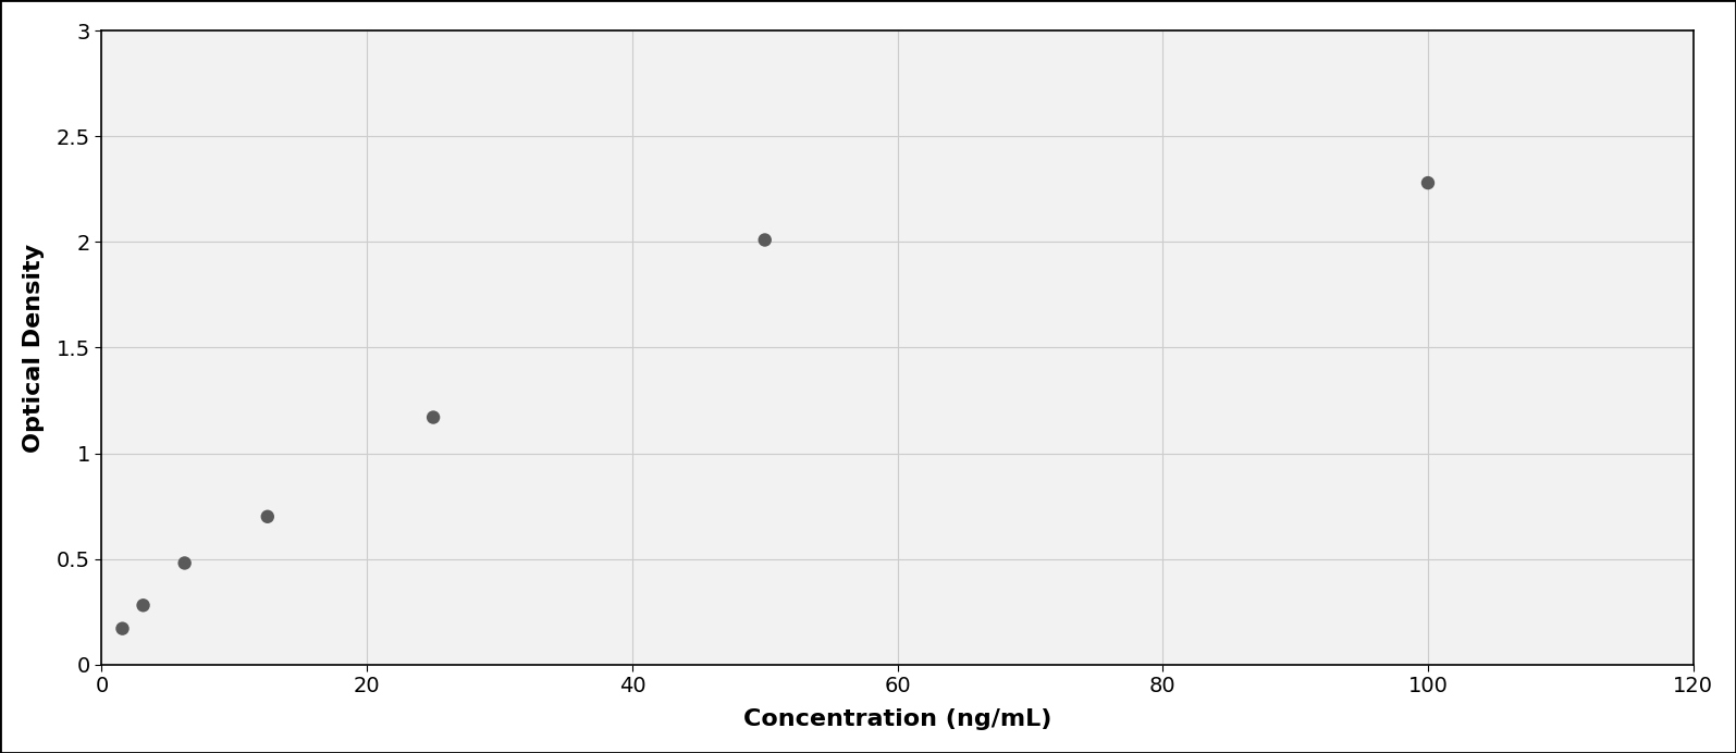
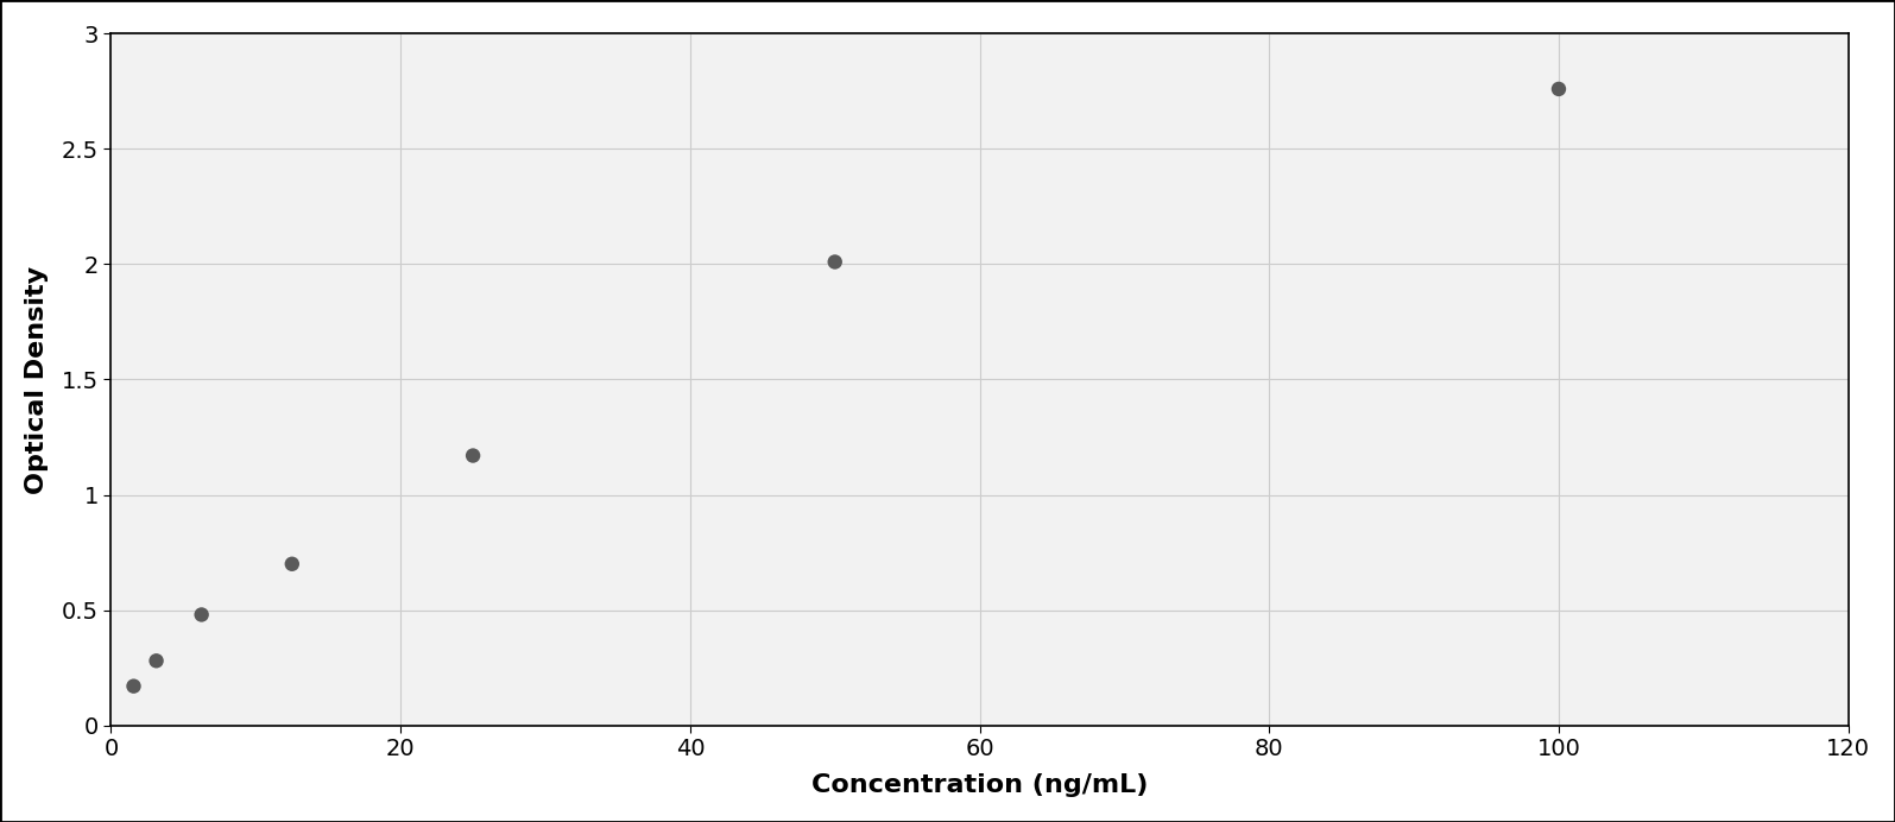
100: 2.28 -> 2.76
